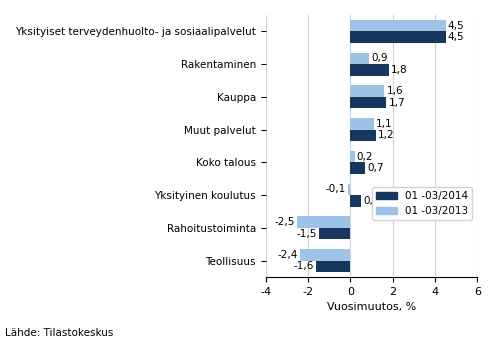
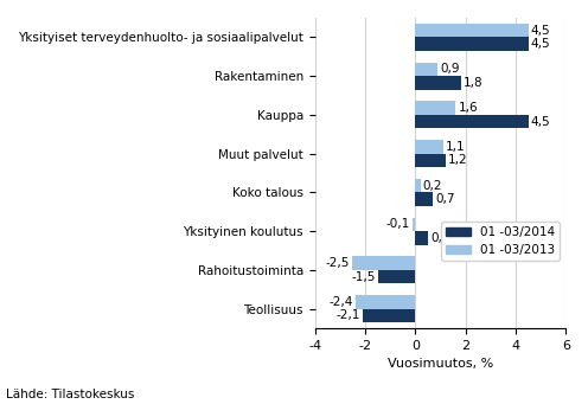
01 -03/2014/Kauppa: 1,7 -> 4,5
01 -03/2014/Teollisuus: -1,6 -> -2,1
